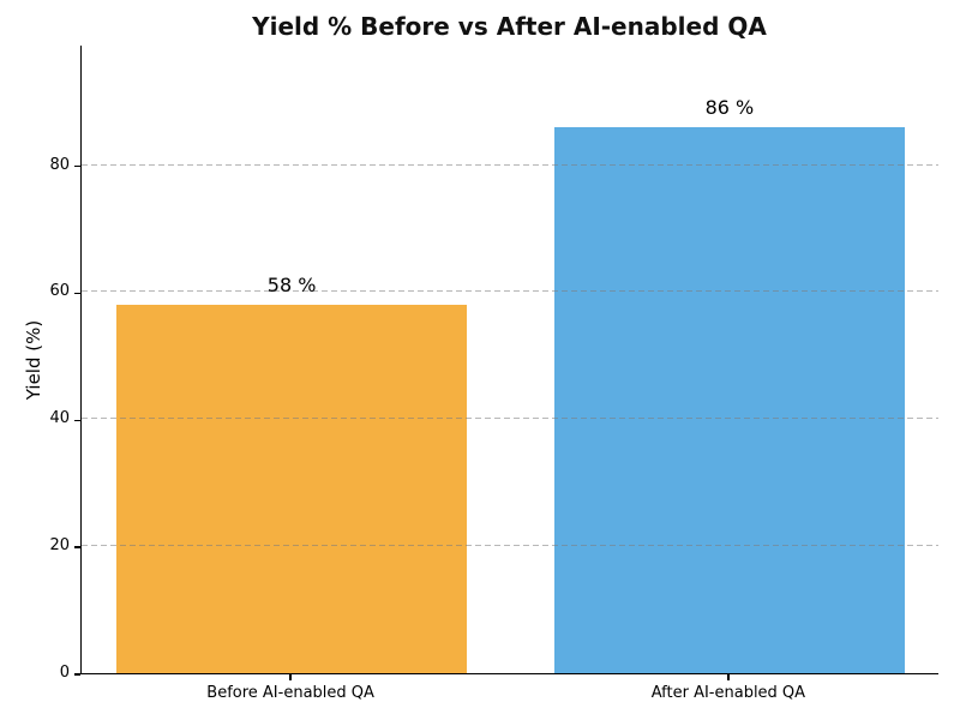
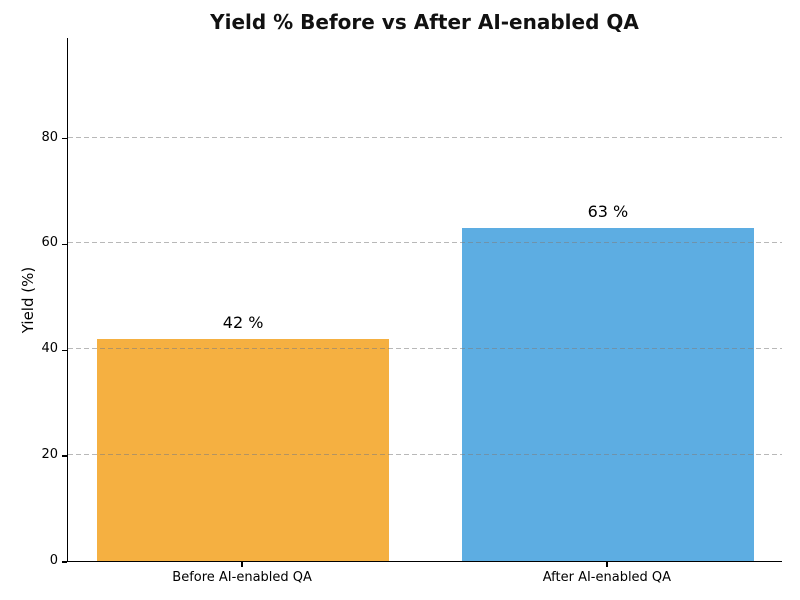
Before AI-enabled QA: 58 -> 42
After AI-enabled QA: 86 -> 63
